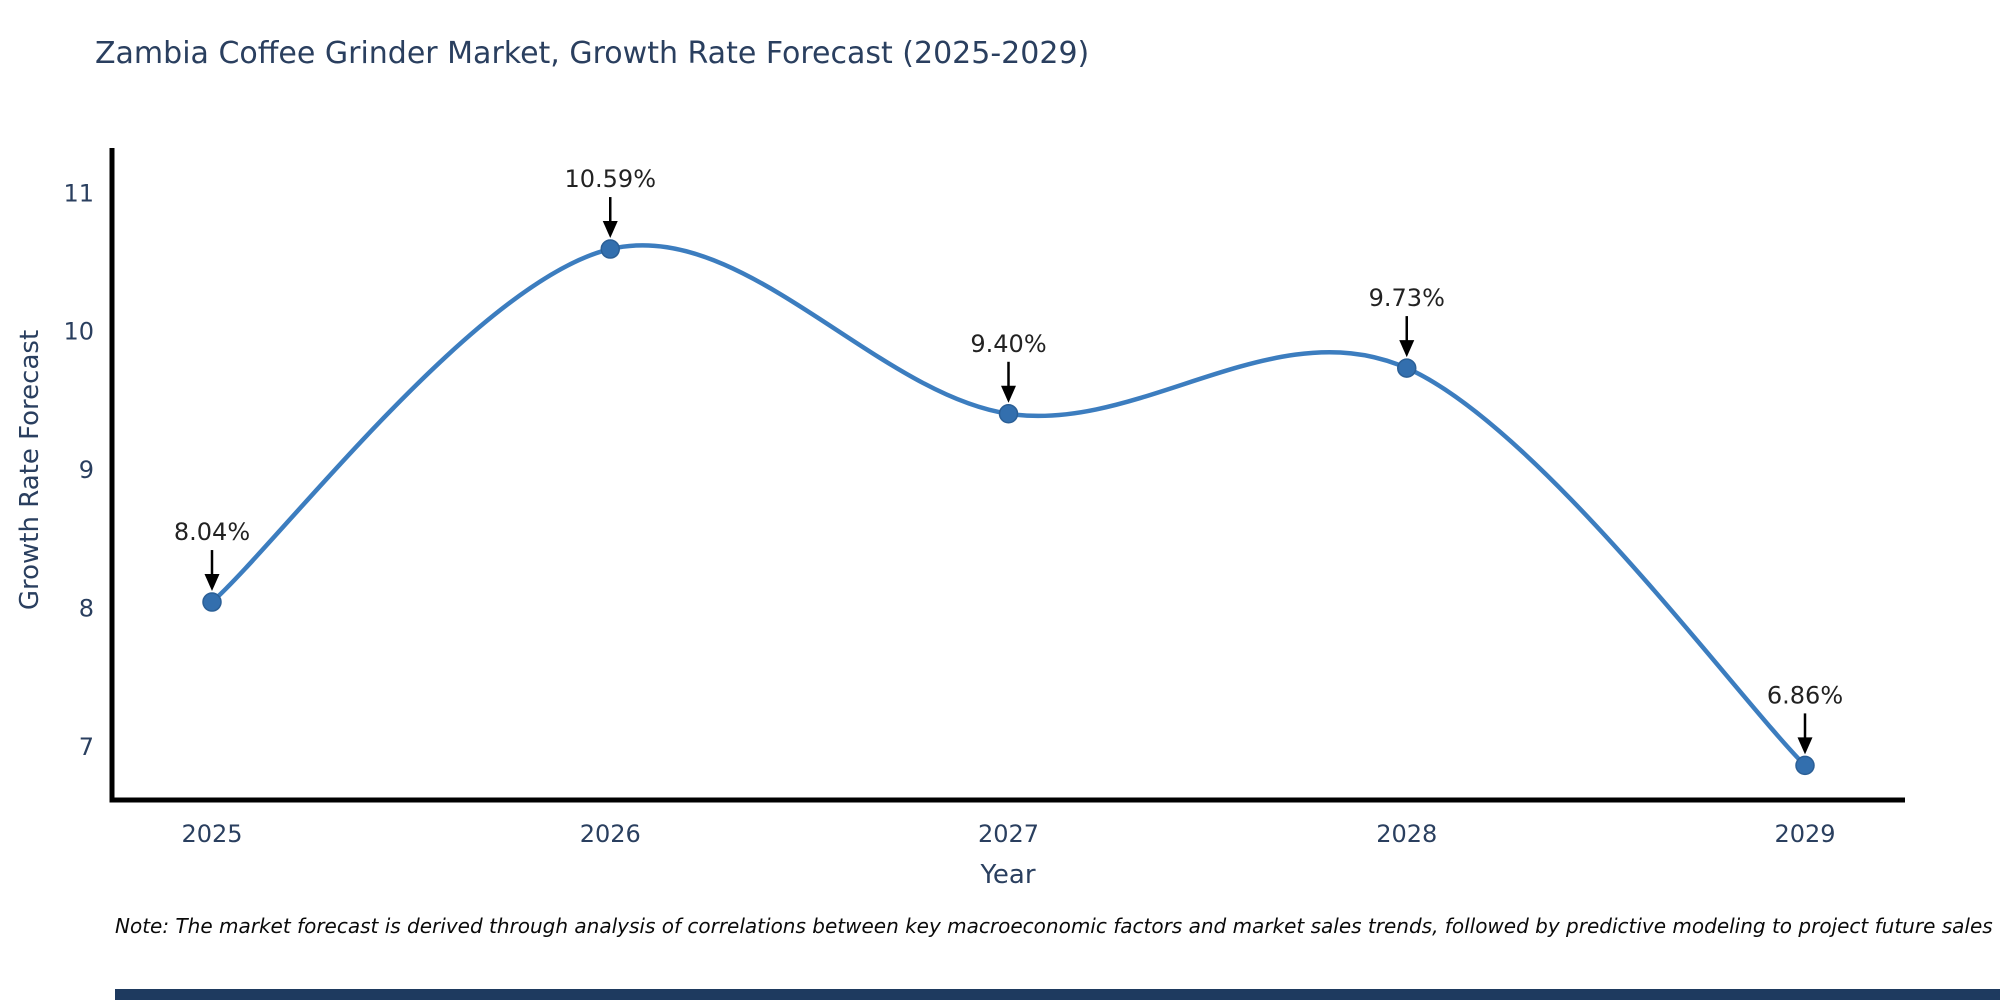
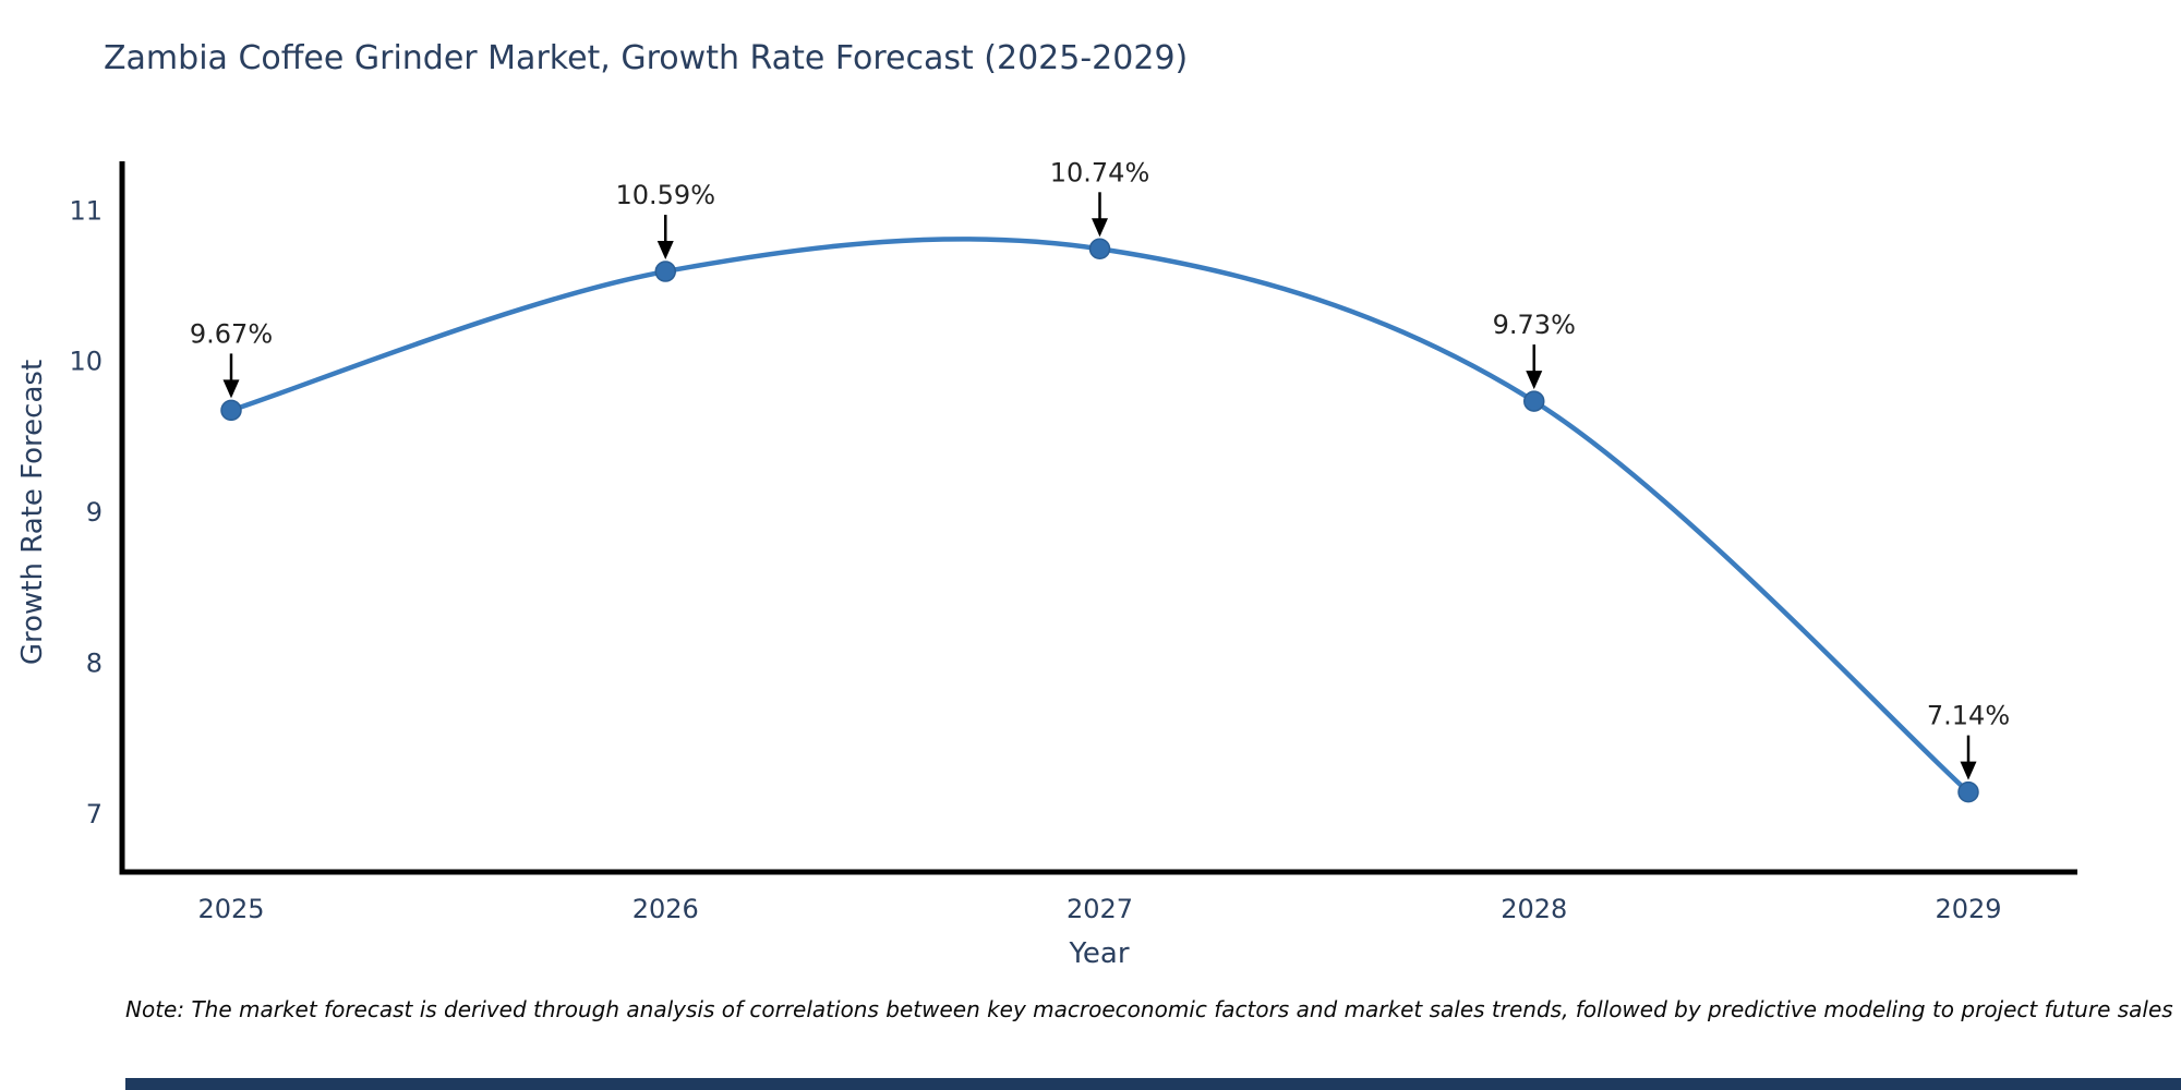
2025: 8.04% -> 9.67%
2027: 9.40% -> 10.74%
2029: 6.86% -> 7.14%
